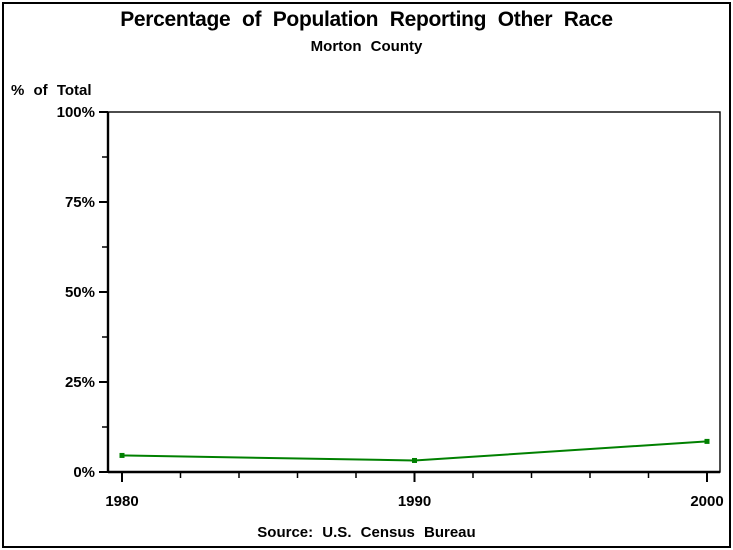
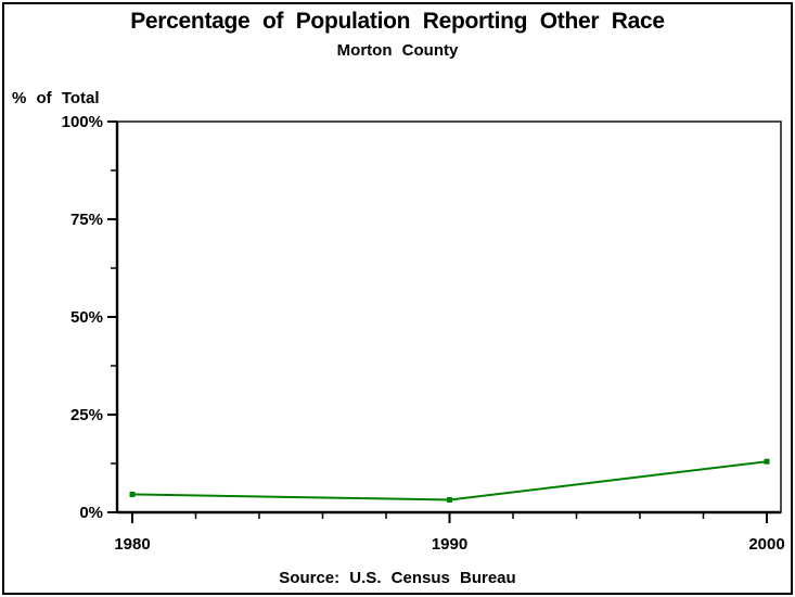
2000: 8% -> 13%
